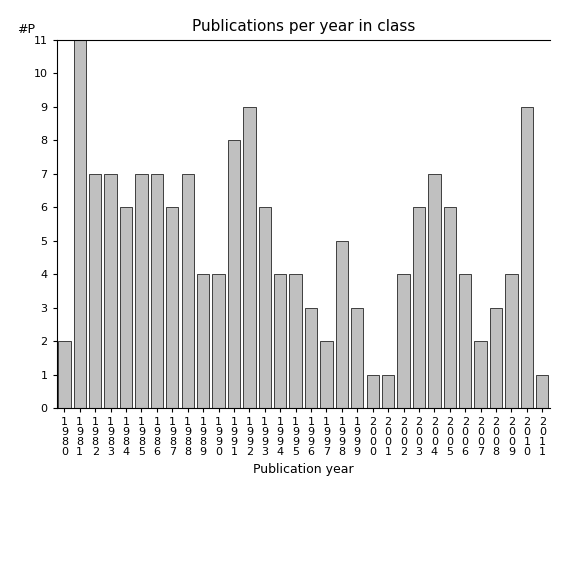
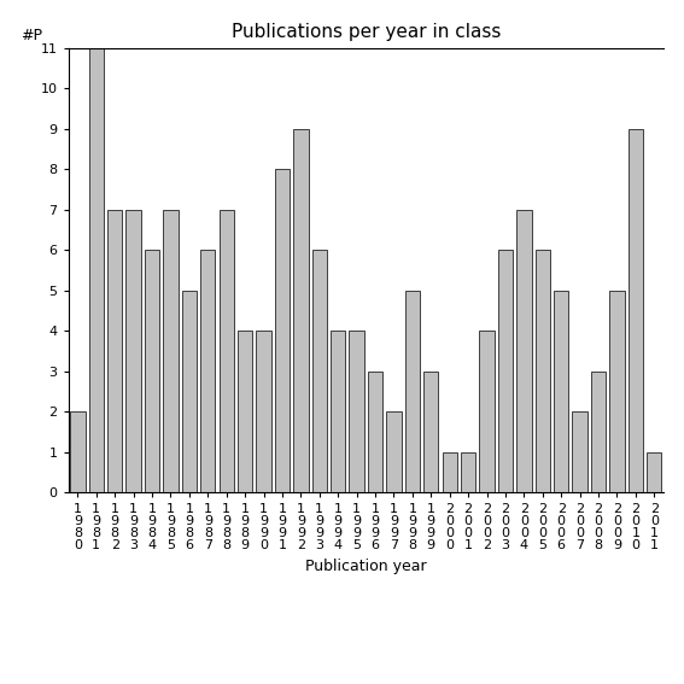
1 9 8 6: 7 -> 5
2 0 0 6: 4 -> 5
2 0 0 9: 4 -> 5
